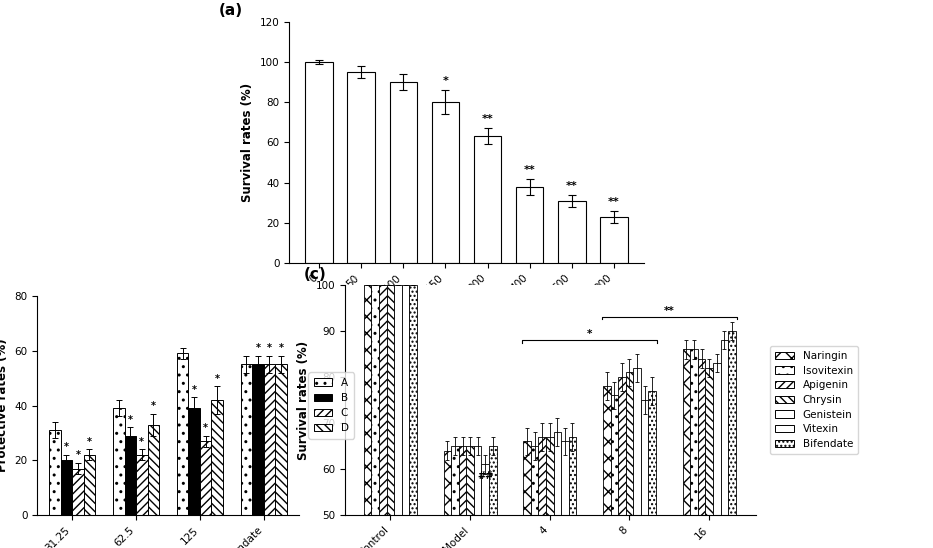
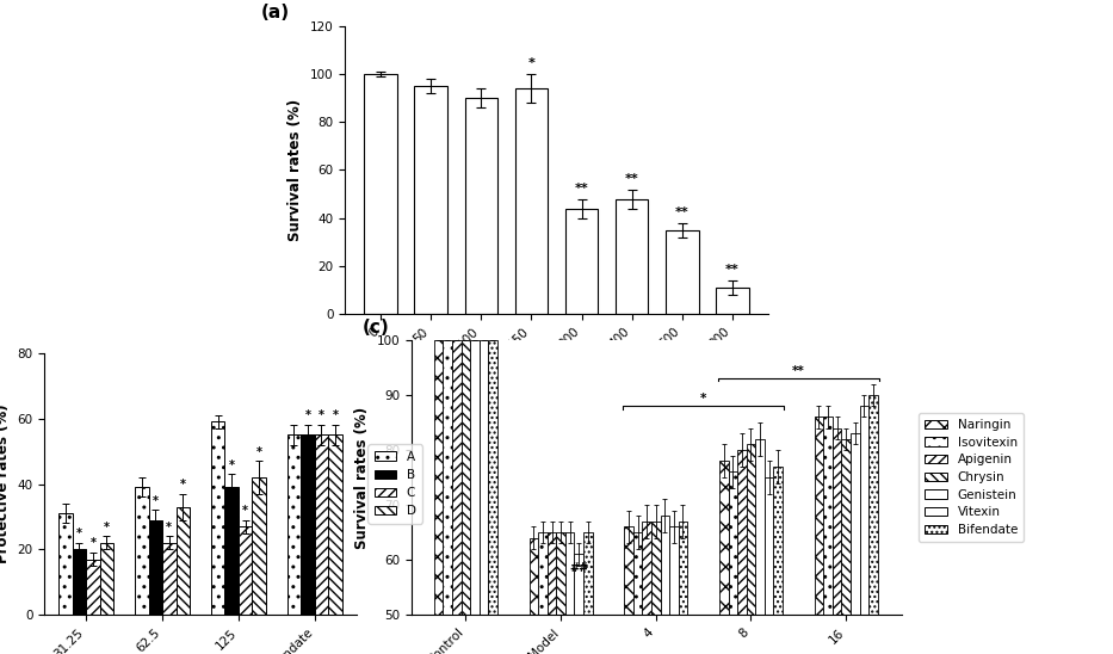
150: 80 -> 94
200: 63 -> 44
400: 38 -> 48
600: 31 -> 35
800: 23 -> 11
